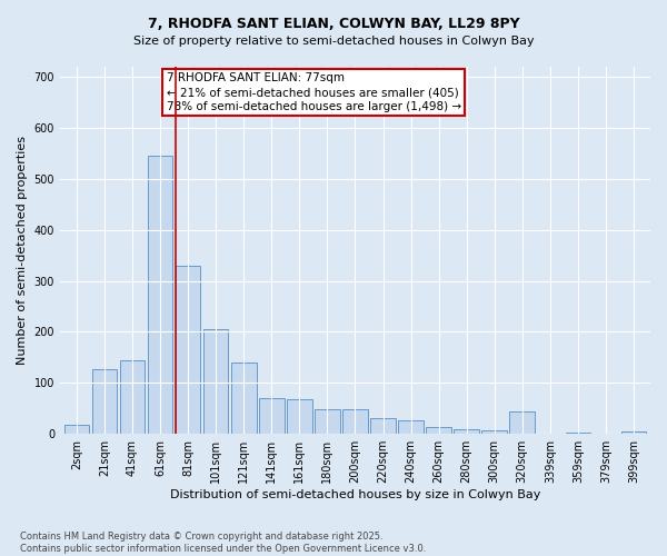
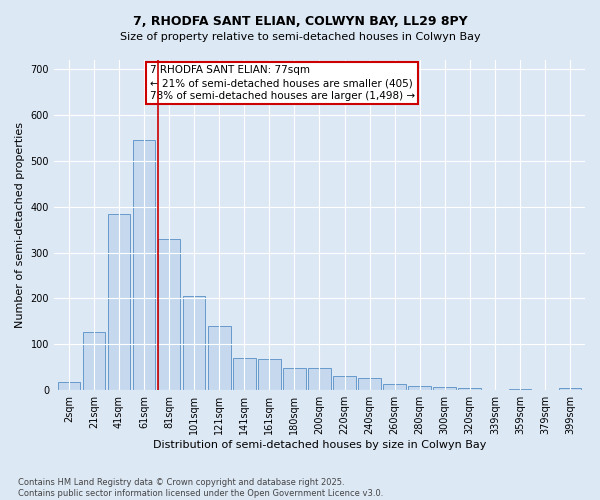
41sqm: 145 -> 385
320sqm: 45 -> 5
